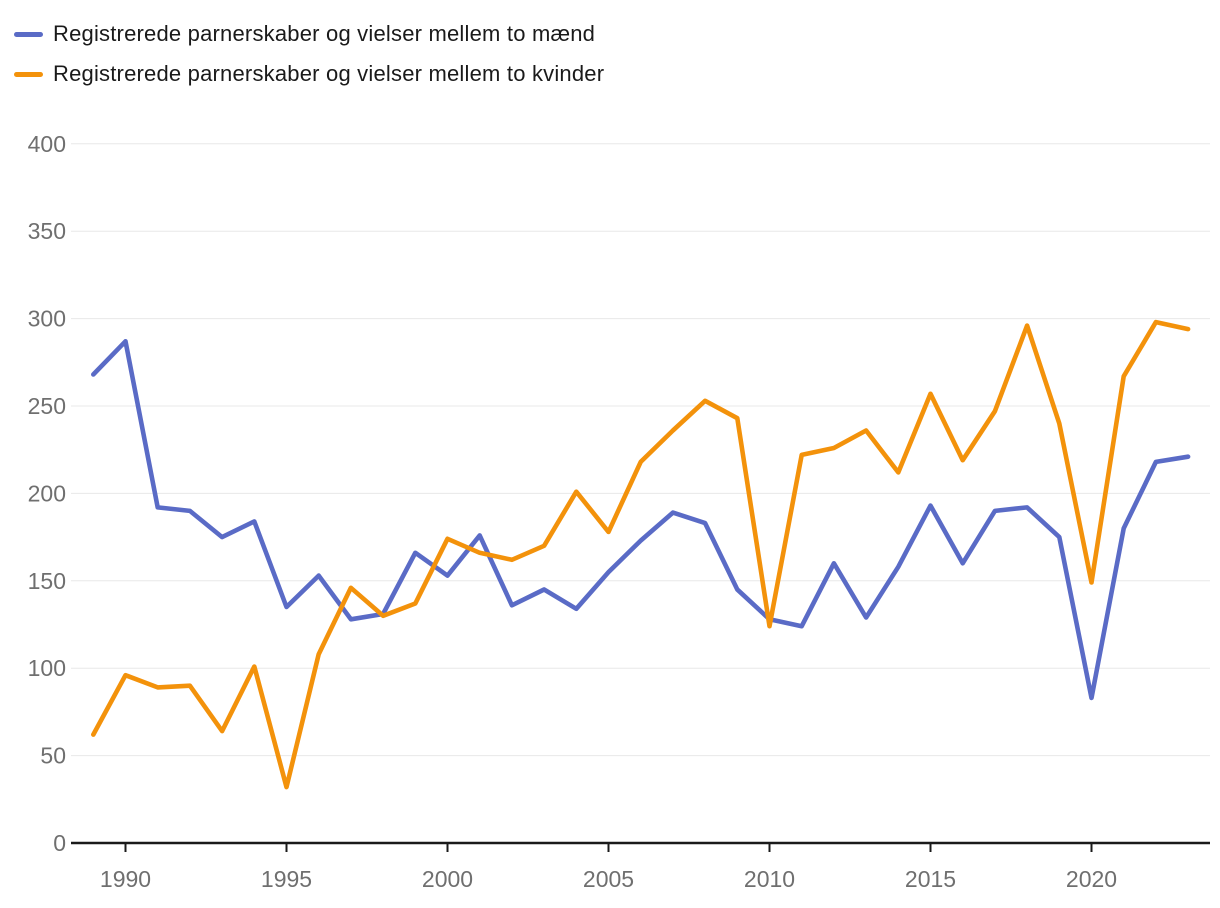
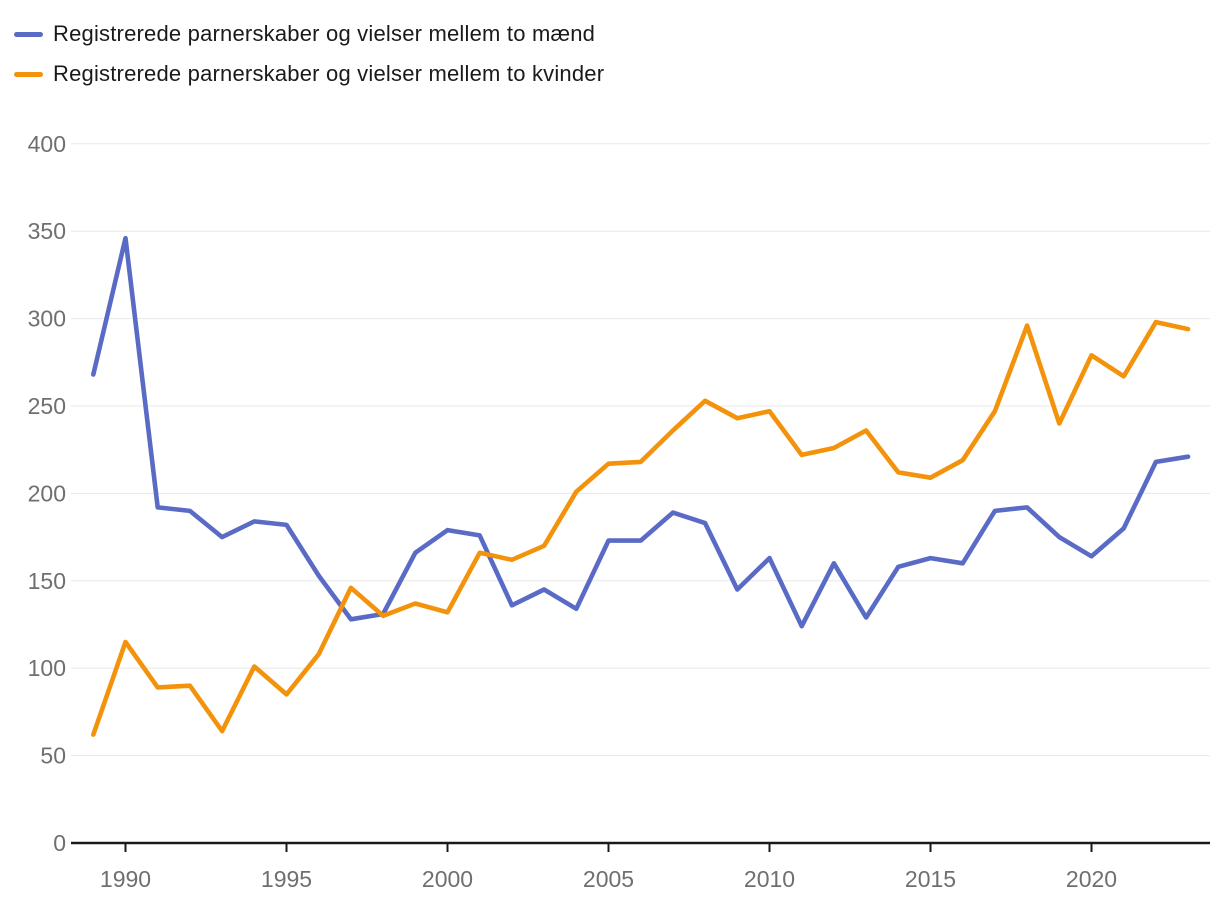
Registrerede parnerskaber og vielser mellem to mænd/1990: 287 -> 346
Registrerede parnerskaber og vielser mellem to kvinder/1990: 96 -> 115
Registrerede parnerskaber og vielser mellem to mænd/1995: 135 -> 182
Registrerede parnerskaber og vielser mellem to kvinder/1995: 32 -> 85
Registrerede parnerskaber og vielser mellem to mænd/2000: 153 -> 179
Registrerede parnerskaber og vielser mellem to kvinder/2000: 174 -> 132
Registrerede parnerskaber og vielser mellem to mænd/2005: 155 -> 173
Registrerede parnerskaber og vielser mellem to kvinder/2005: 178 -> 217
Registrerede parnerskaber og vielser mellem to mænd/2010: 128 -> 163
Registrerede parnerskaber og vielser mellem to kvinder/2010: 124 -> 247
Registrerede parnerskaber og vielser mellem to mænd/2015: 193 -> 163
Registrerede parnerskaber og vielser mellem to kvinder/2015: 257 -> 209
Registrerede parnerskaber og vielser mellem to mænd/2020: 83 -> 164
Registrerede parnerskaber og vielser mellem to kvinder/2020: 149 -> 279
